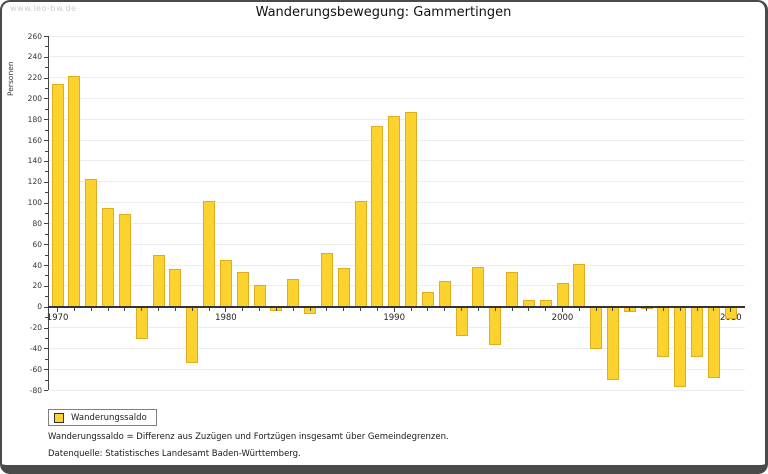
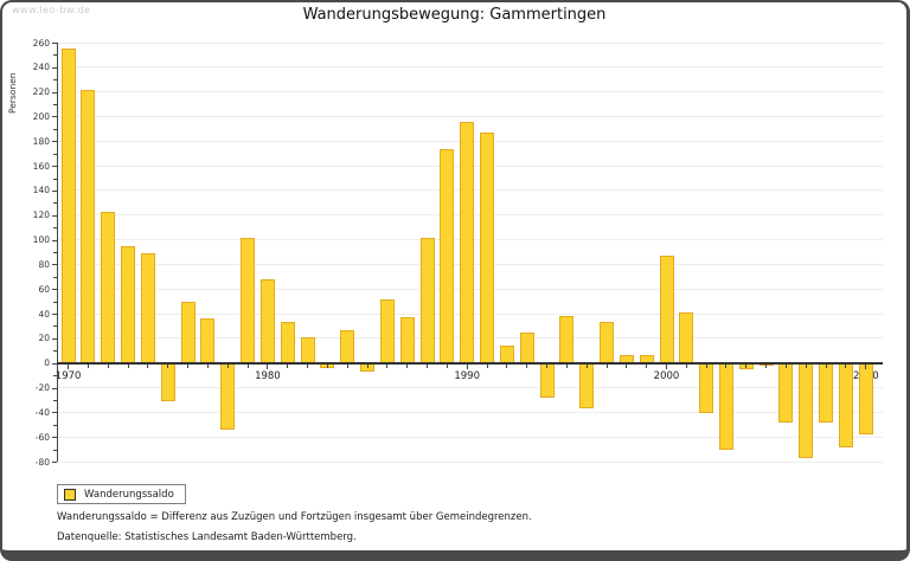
1970: 214 -> 255
1980: 45 -> 68
1990: 183 -> 196
2000: 23 -> 87
2010: -12 -> -58
